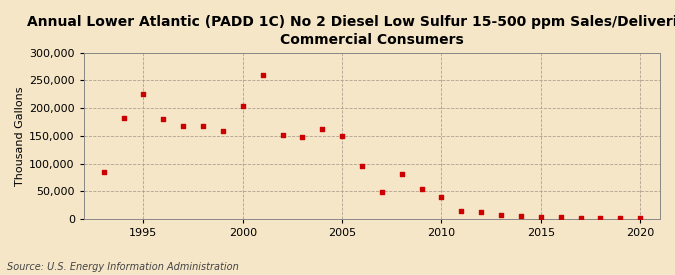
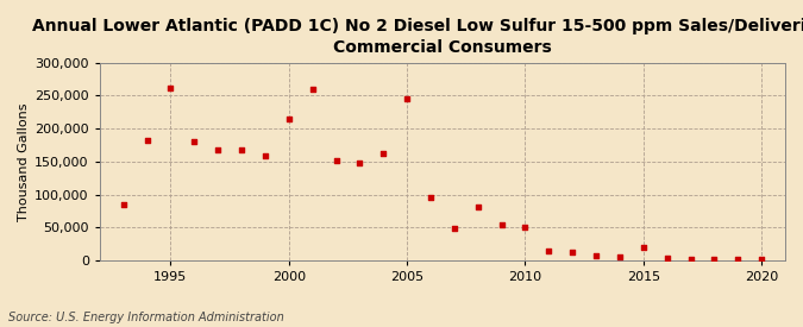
1995: 225,000 -> 262,000
2000: 204,000 -> 214,000
2005: 149,000 -> 246,000
2010: 40,000 -> 50,000
2015: 4,000 -> 20,000
